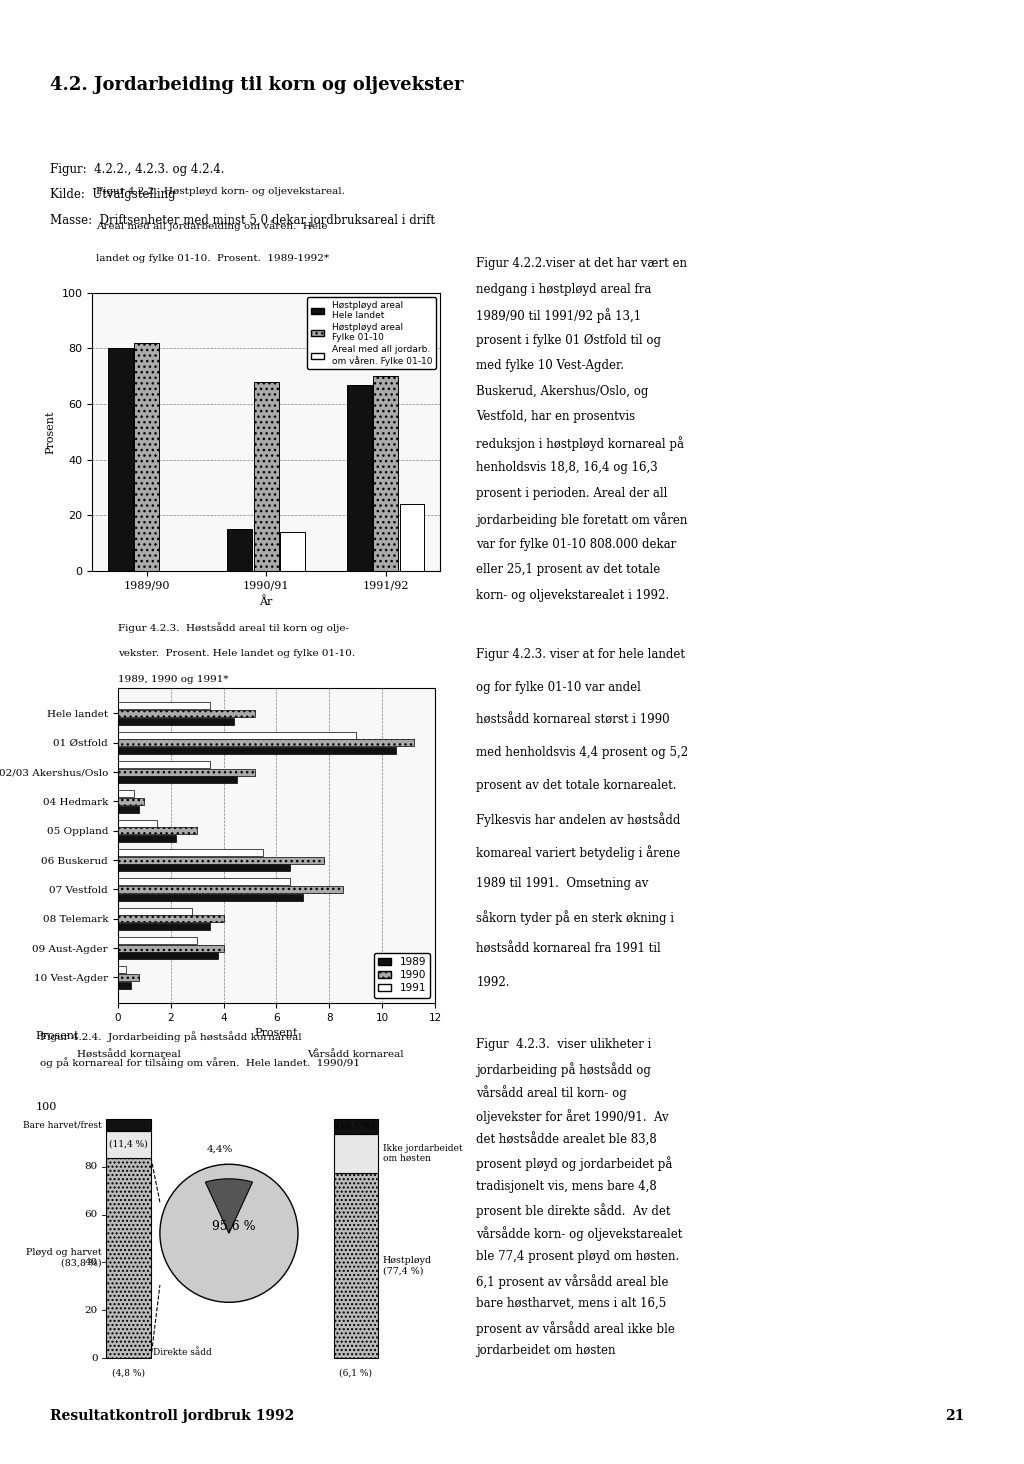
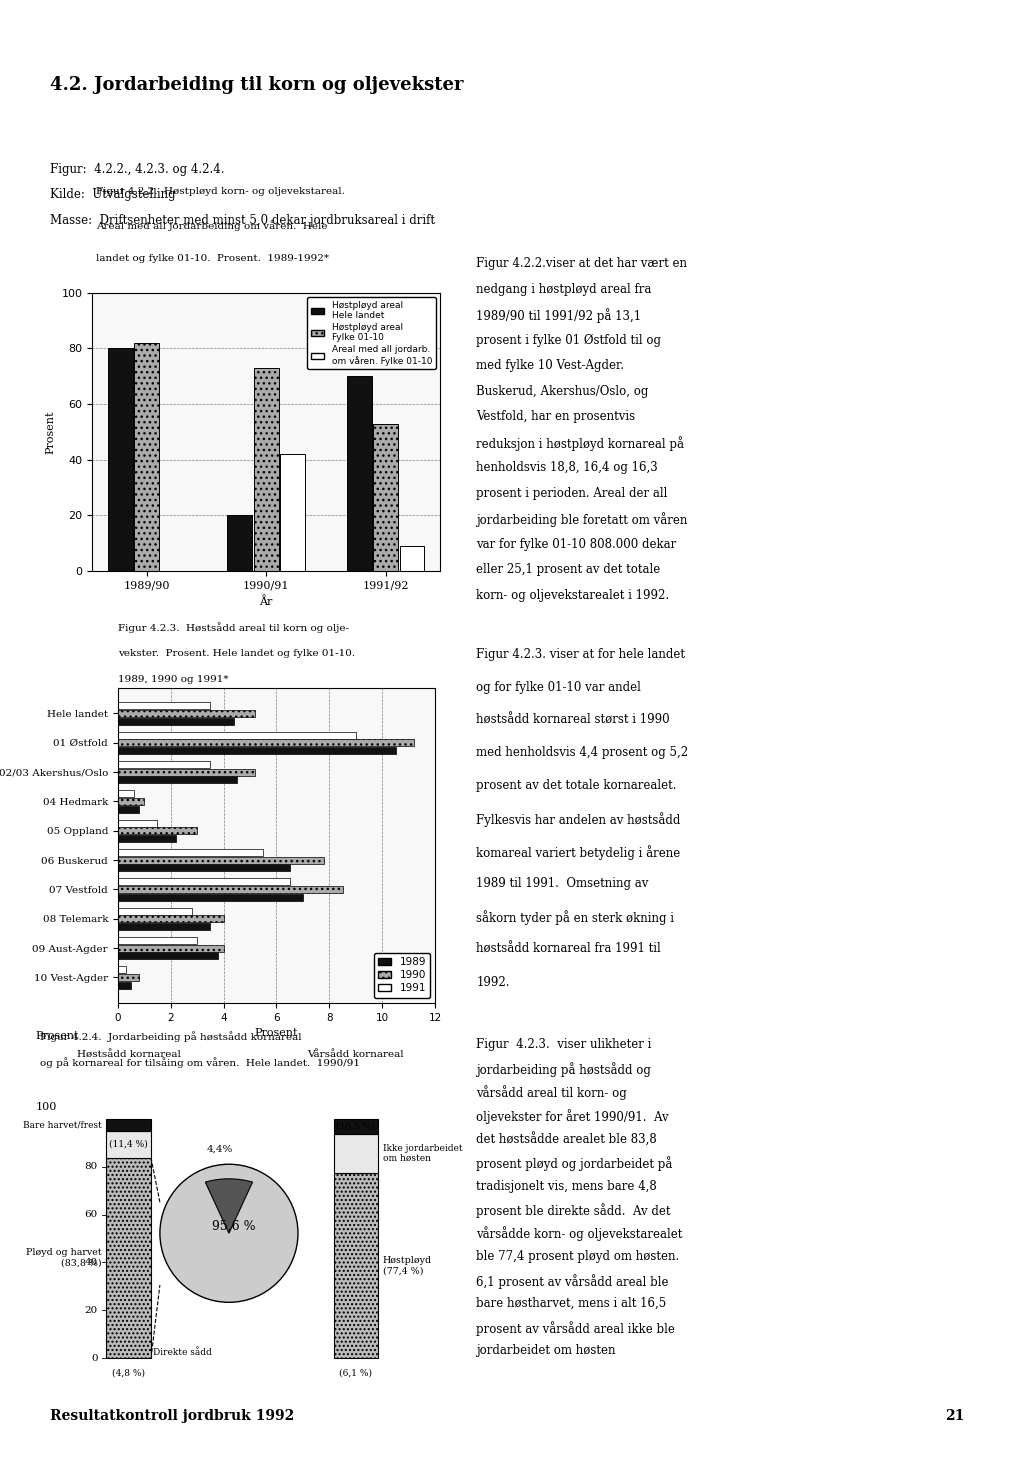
Høstpløyd areal Hele landet/1990/91: 15 -> 20
Høstpløyd areal Fylke 01-10/1990/91: 68 -> 73
Areal med all jordarb. om våren. Fylke 01-10/1990/91: 14 -> 42
Høstpløyd areal Hele landet/1991/92: 67 -> 70
Høstpløyd areal Fylke 01-10/1991/92: 70 -> 53
Areal med all jordarb. om våren. Fylke 01-10/1991/92: 24 -> 9
